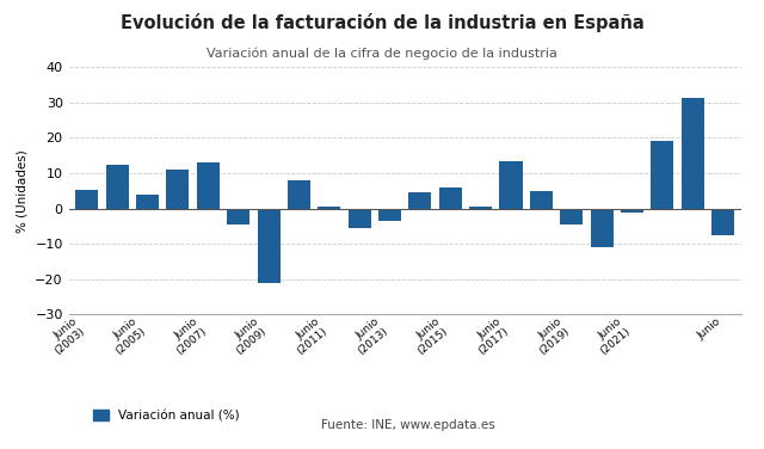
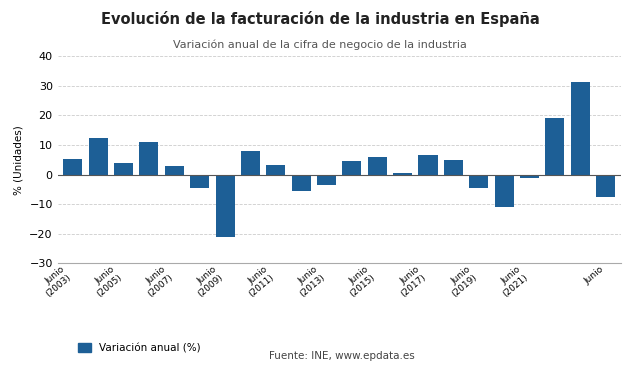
Junio (2007): 13.0 -> 3.0
Junio (2011): 0.5 -> 3.2
Junio (2017): 13.5 -> 6.5
